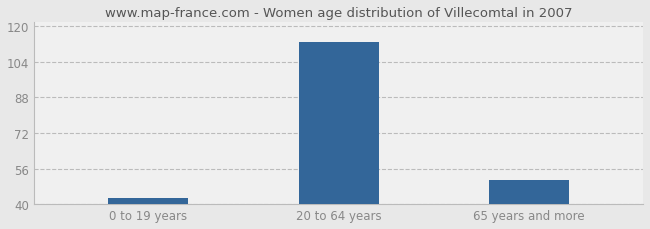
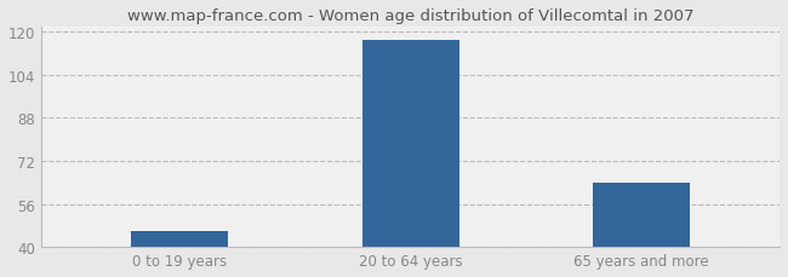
0 to 19 years: 43 -> 46
20 to 64 years: 113 -> 117
65 years and more: 51 -> 64
